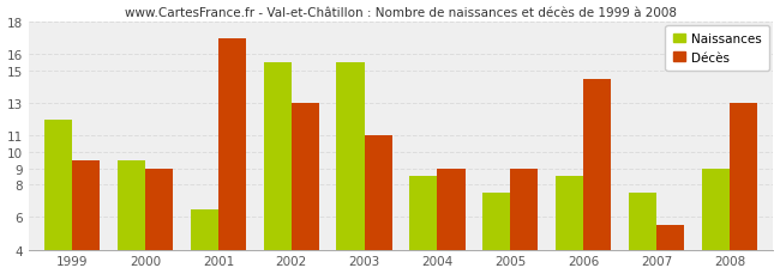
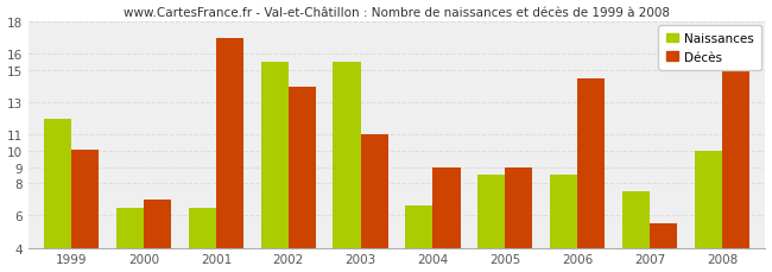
Décès/1999: 9.5 -> 10.1
Naissances/2000: 9.5 -> 6.5
Décès/2000: 9.0 -> 7.0
Décès/2002: 13.0 -> 14.0
Naissances/2004: 8.5 -> 6.6
Naissances/2005: 7.5 -> 8.5
Naissances/2008: 9.0 -> 10.0
Décès/2008: 13.0 -> 15.0
